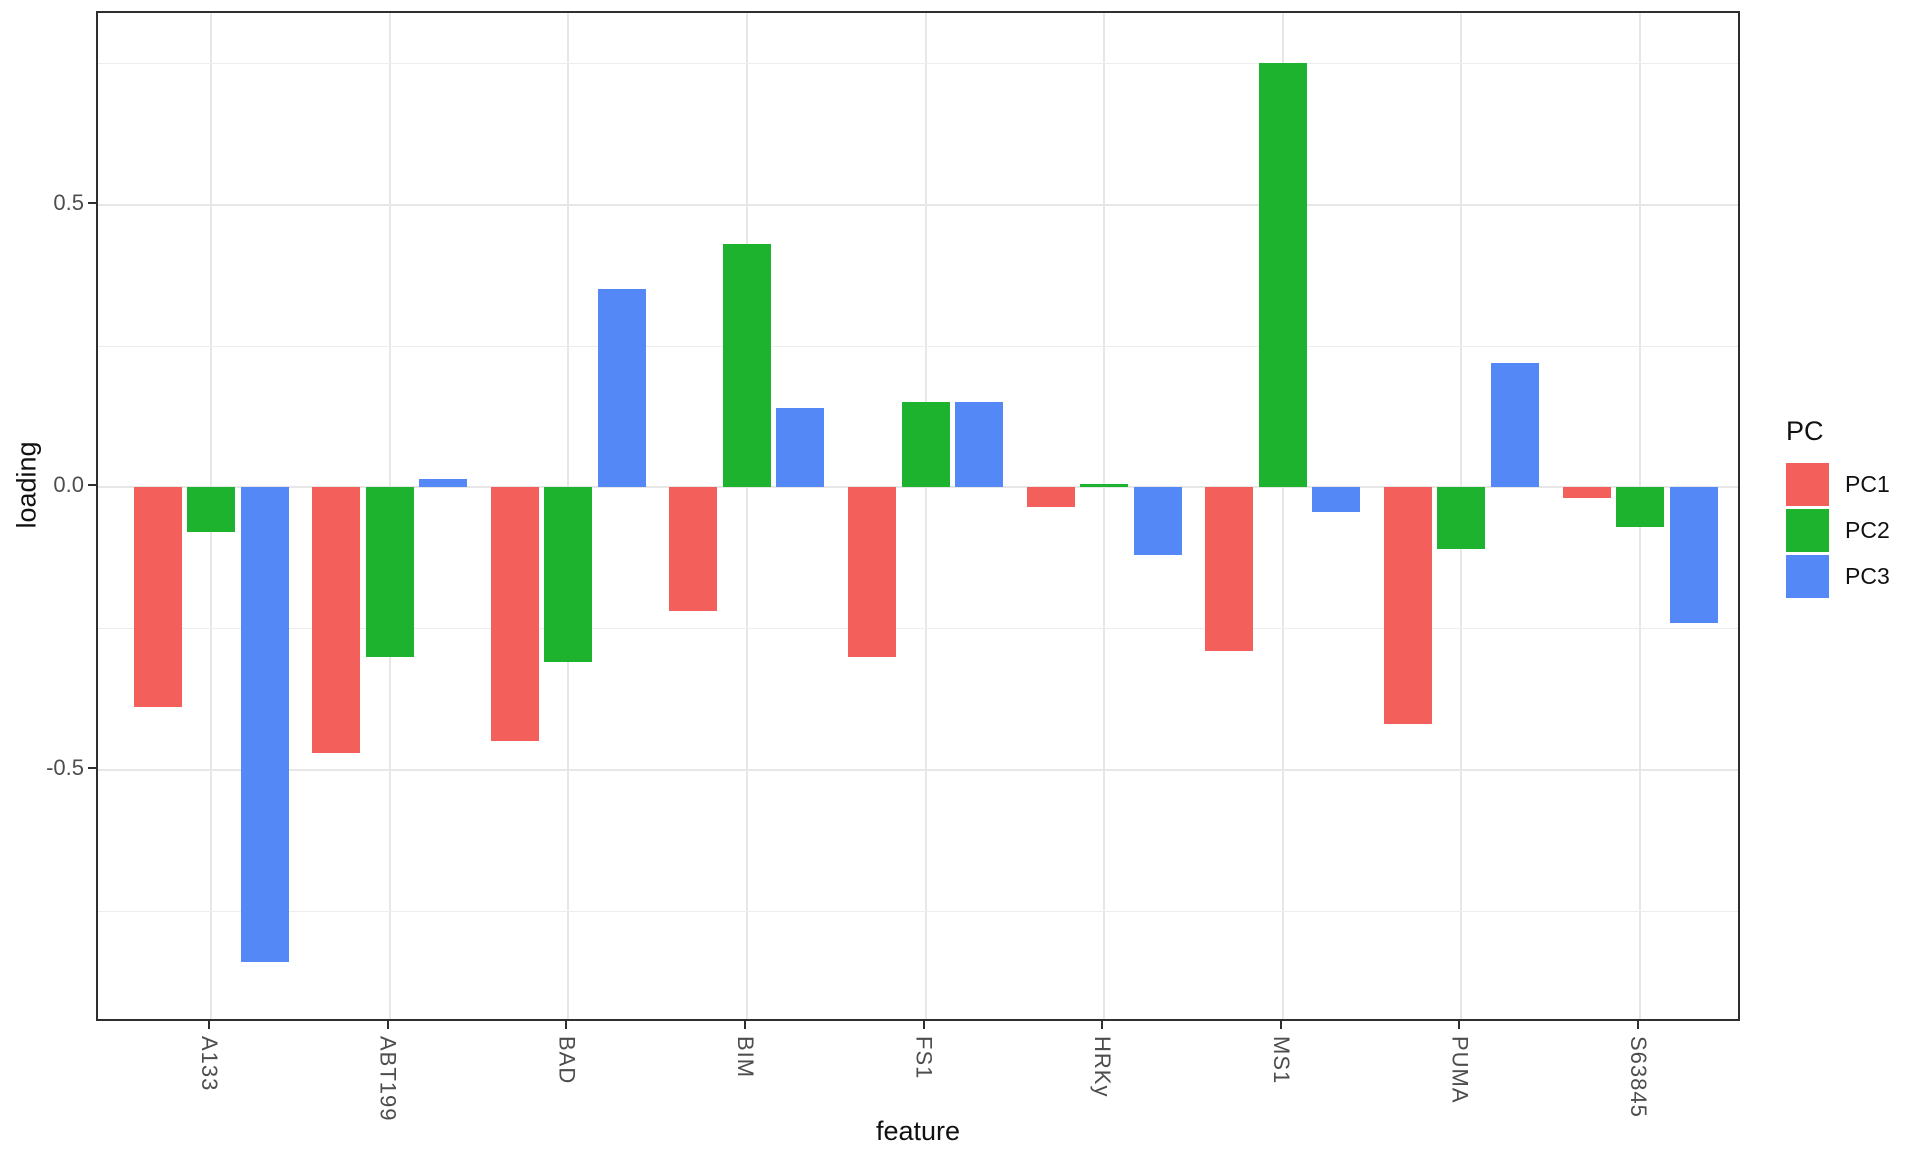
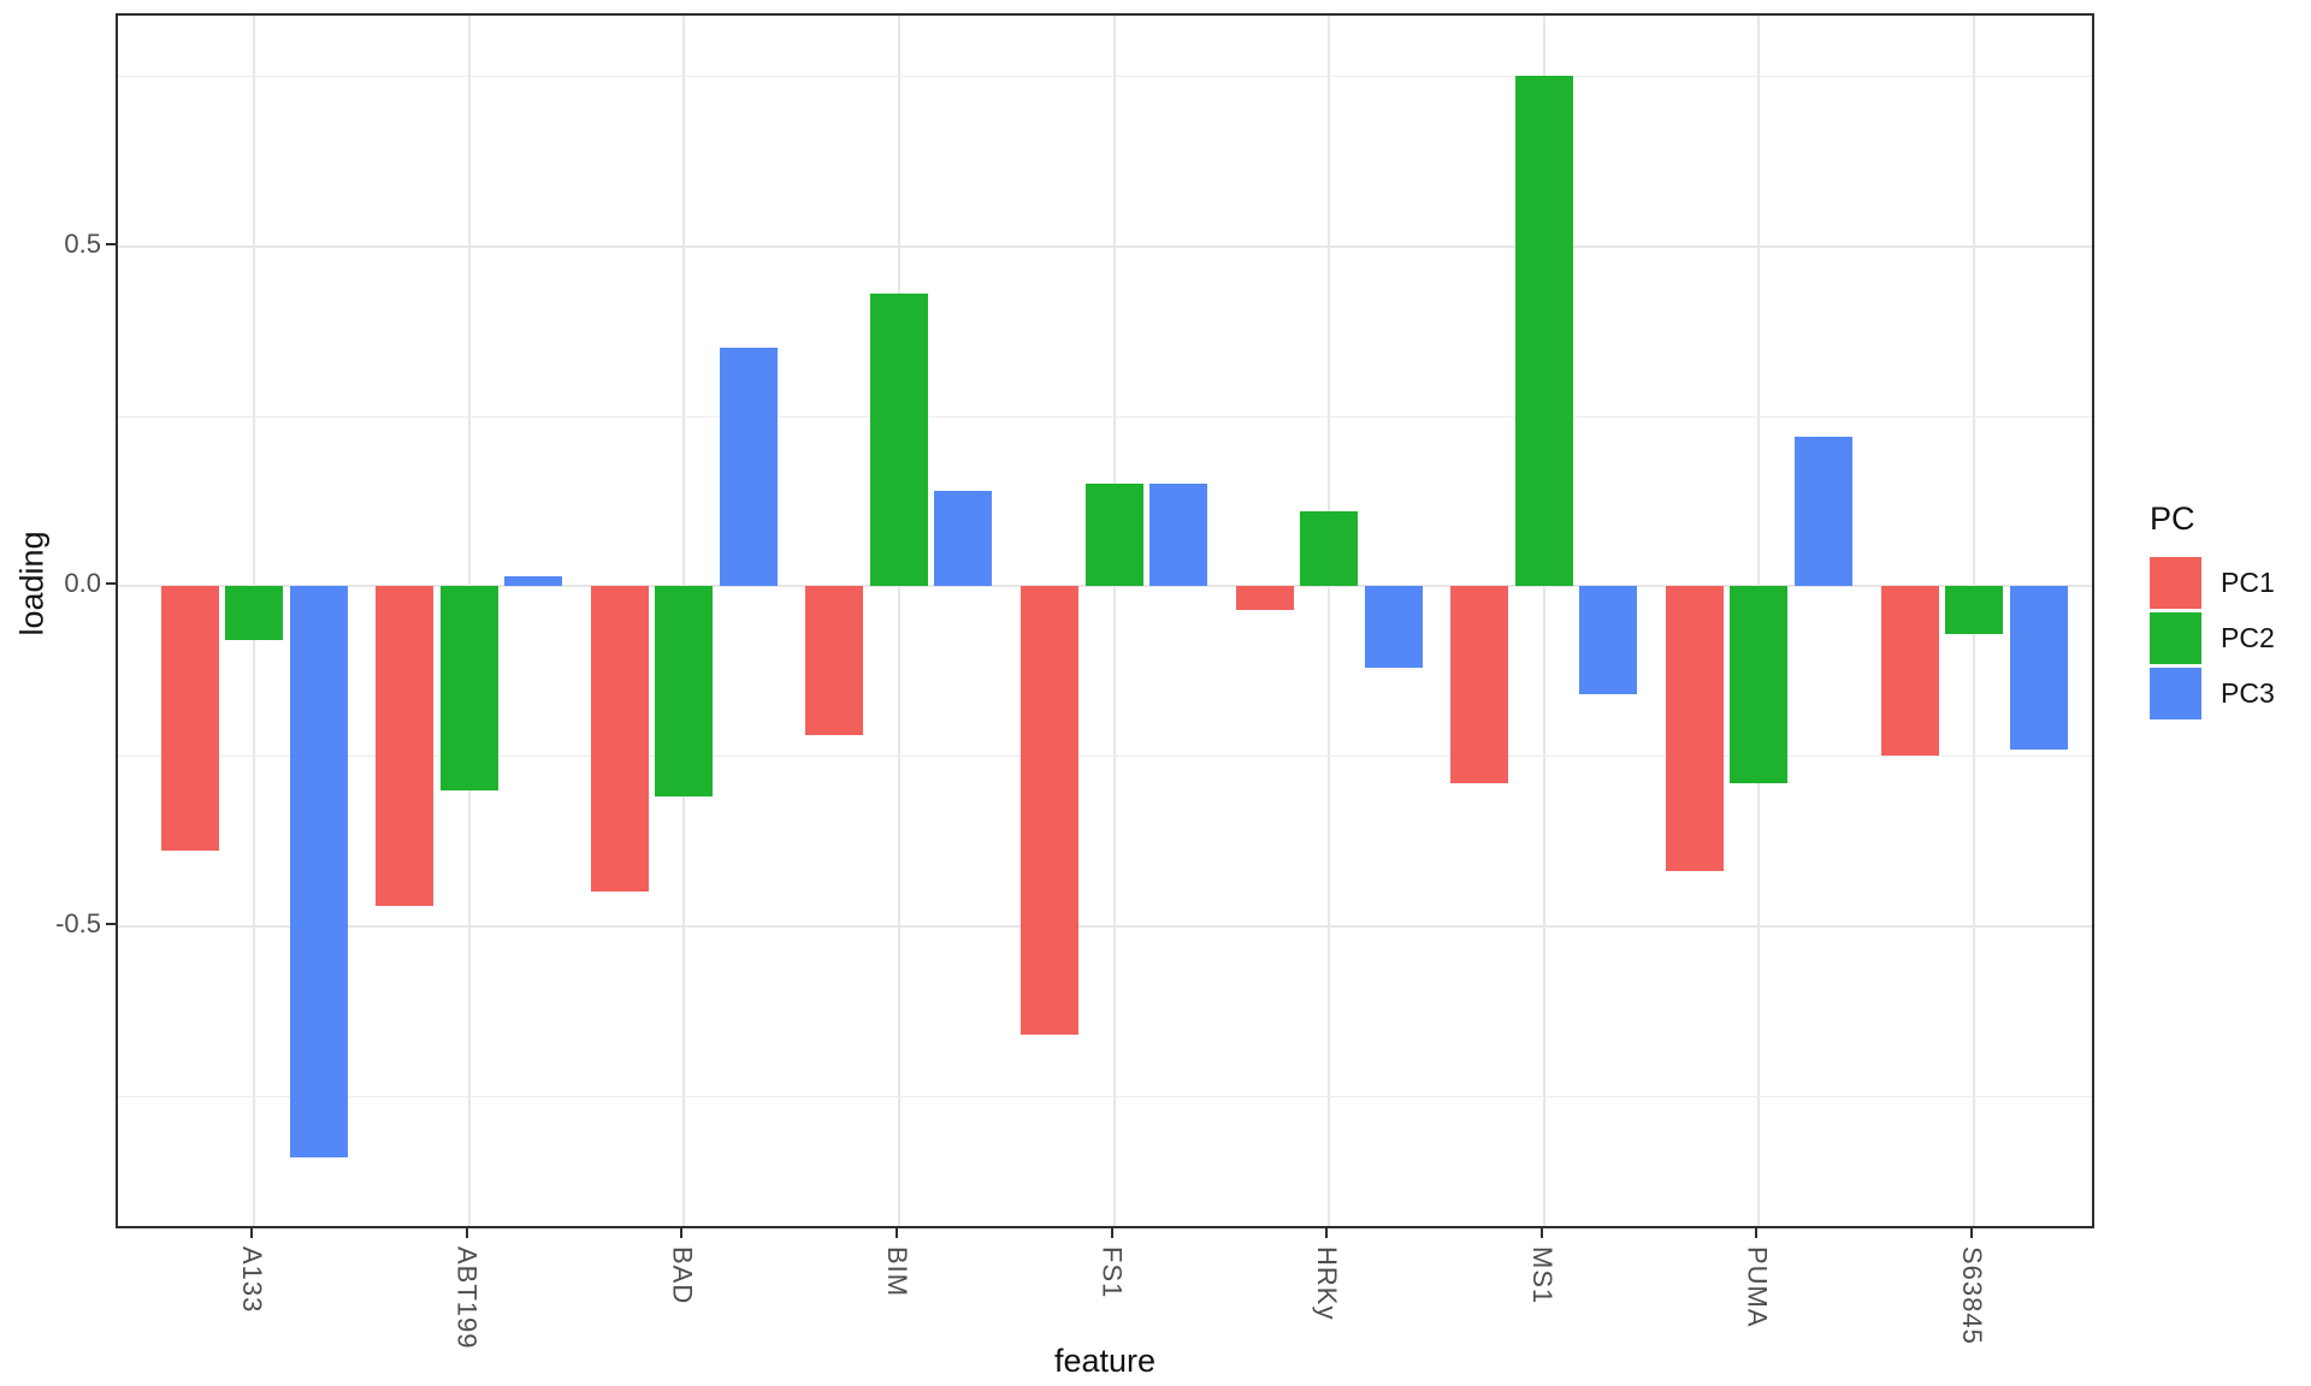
PC1/FS1: -0.30 -> -0.66
PC2/HRKy: 0.01 -> 0.11
PC3/MS1: -0.04 -> -0.16
PC2/PUMA: -0.11 -> -0.29
PC1/S63845: -0.02 -> -0.25
